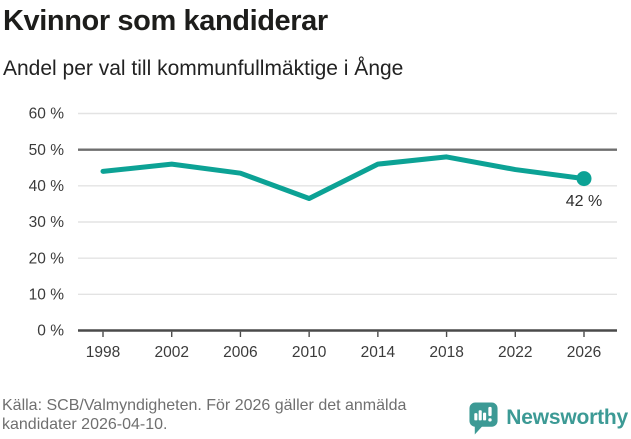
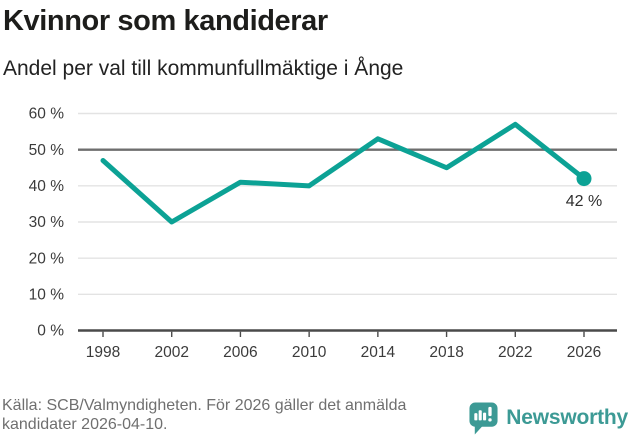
1998: 44% -> 47%
2002: 46% -> 30%
2006: 44% -> 41%
2010: 36% -> 40%
2014: 46% -> 53%
2018: 48% -> 45%
2022: 44% -> 57%
